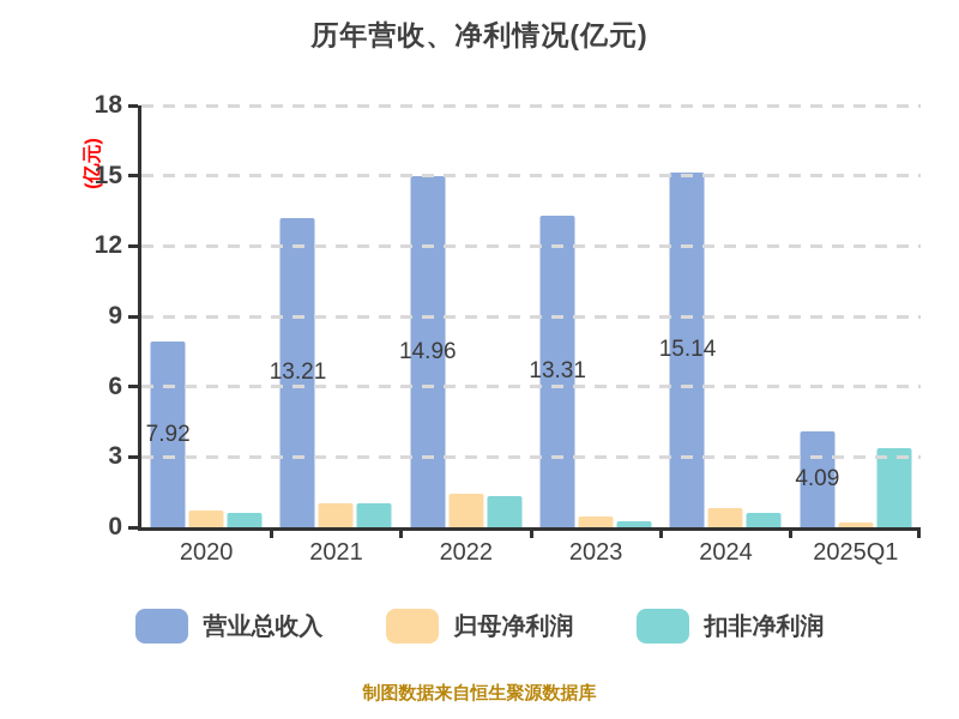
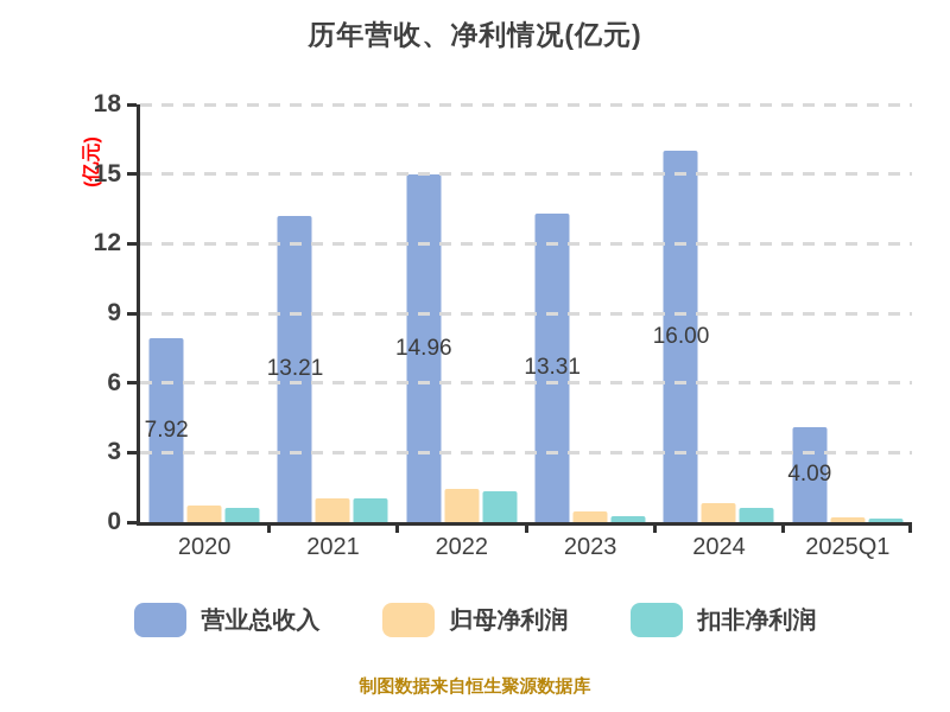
营业总收入/2024: 15.14 -> 16.00
扣非净利润/2025Q1: 3.4 -> 0.1
